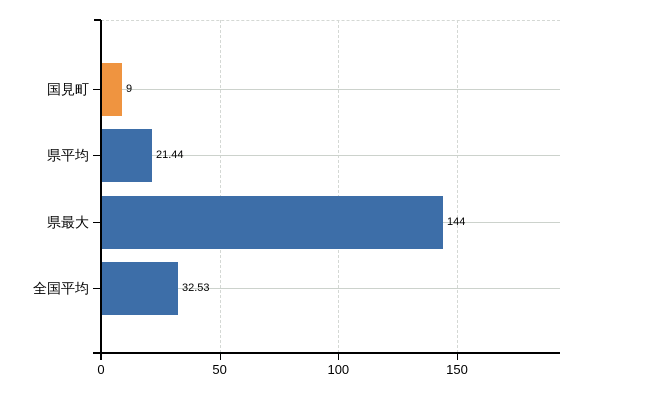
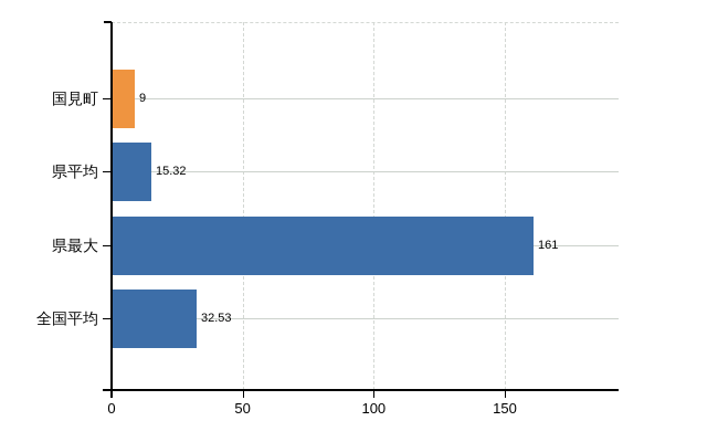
県平均: 21.44 -> 15.32
県最大: 144 -> 161
